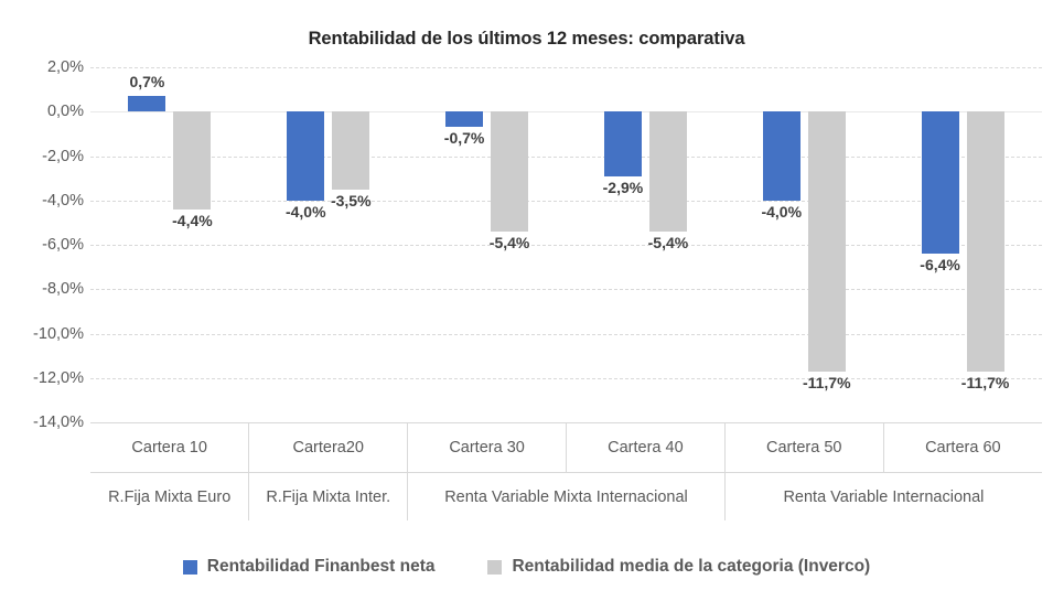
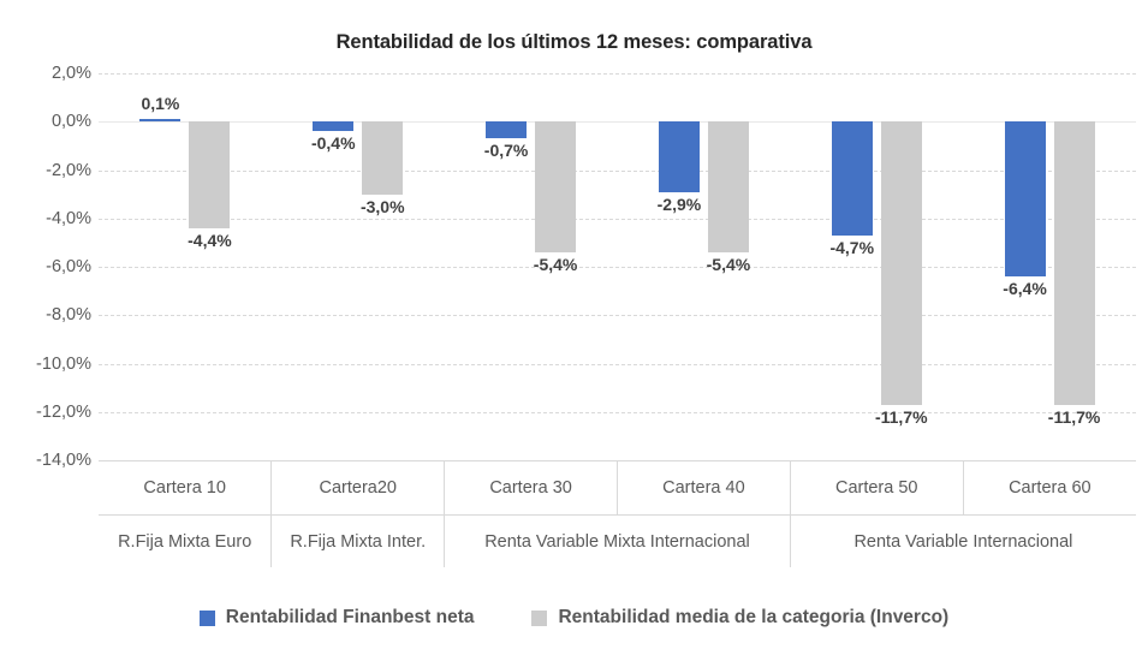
Rentabilidad Finanbest neta/Cartera 10: 0,7% -> 0,1%
Rentabilidad Finanbest neta/Cartera20: -4,0% -> -0,4%
Rentabilidad media de la categoria (Inverco)/Cartera20: -3,5% -> -3,0%
Rentabilidad Finanbest neta/Cartera 50: -4,0% -> -4,7%
